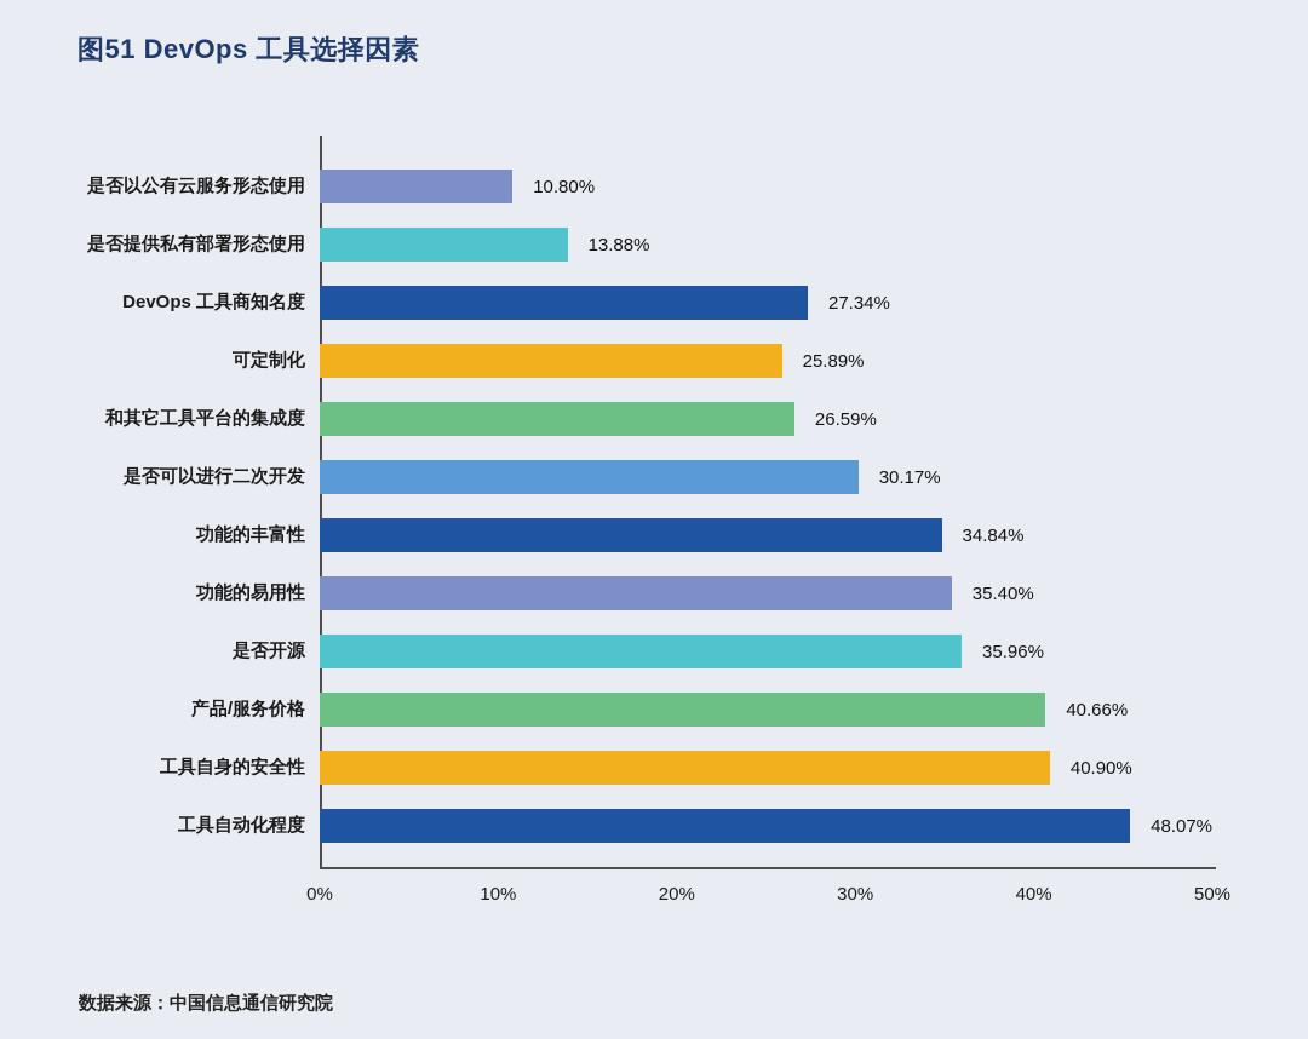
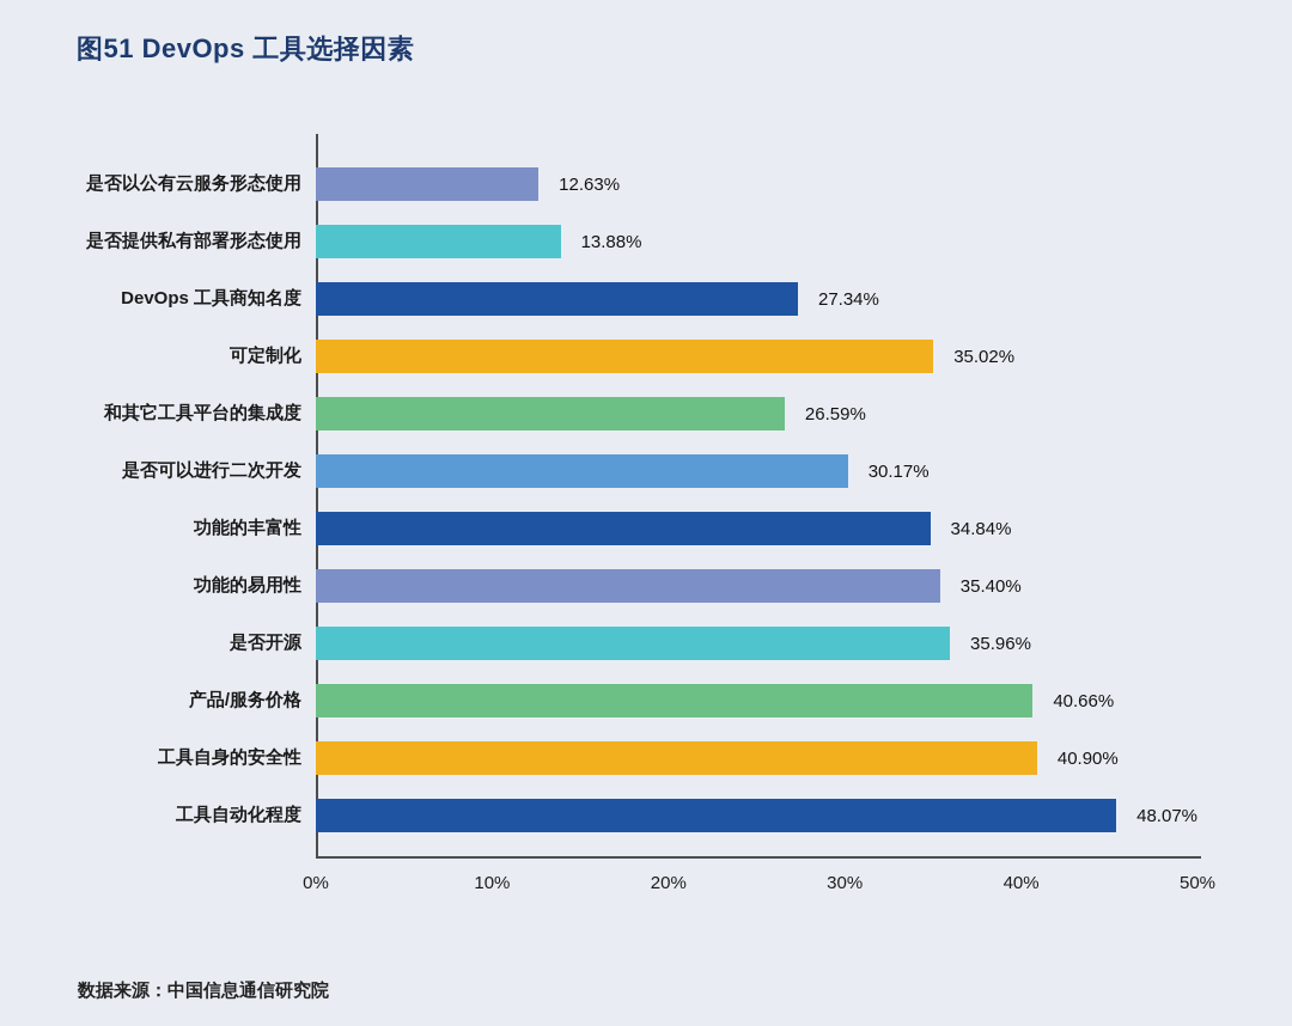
是否以公有云服务形态使用: 10.80% -> 12.63%
可定制化: 25.89% -> 35.02%
